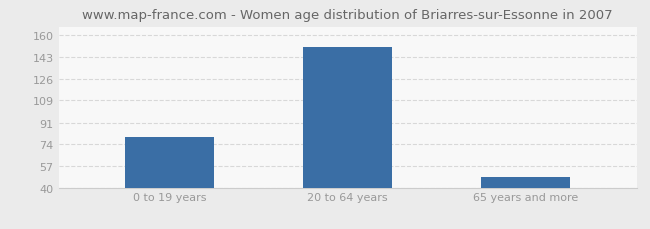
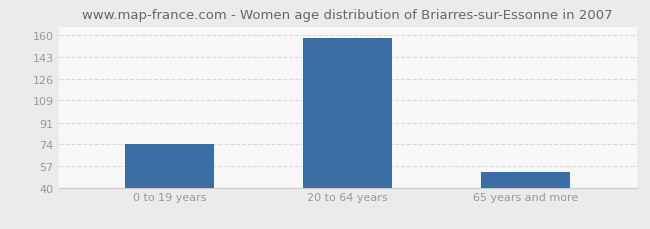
0 to 19 years: 80 -> 74
20 to 64 years: 151 -> 158
65 years and more: 48 -> 52
